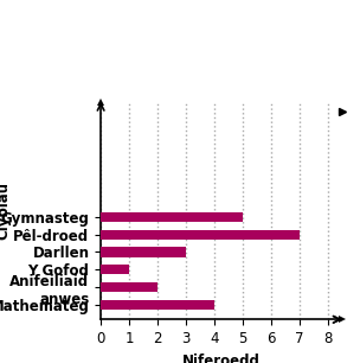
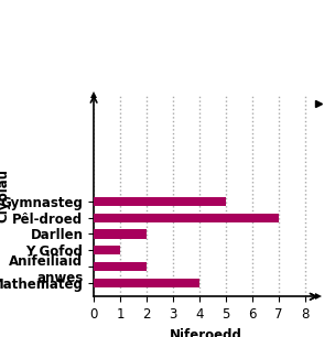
Darllen: 3 -> 2
